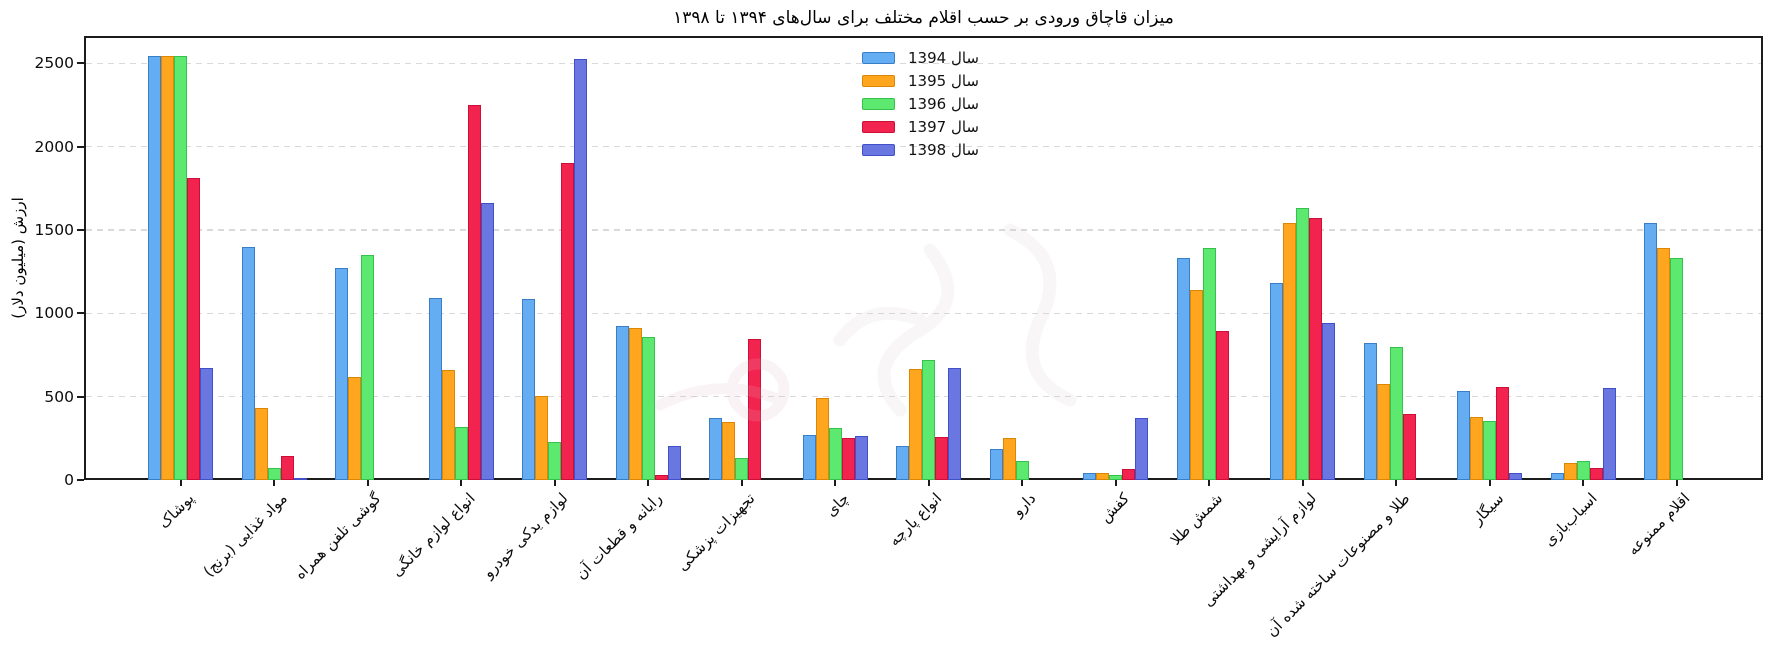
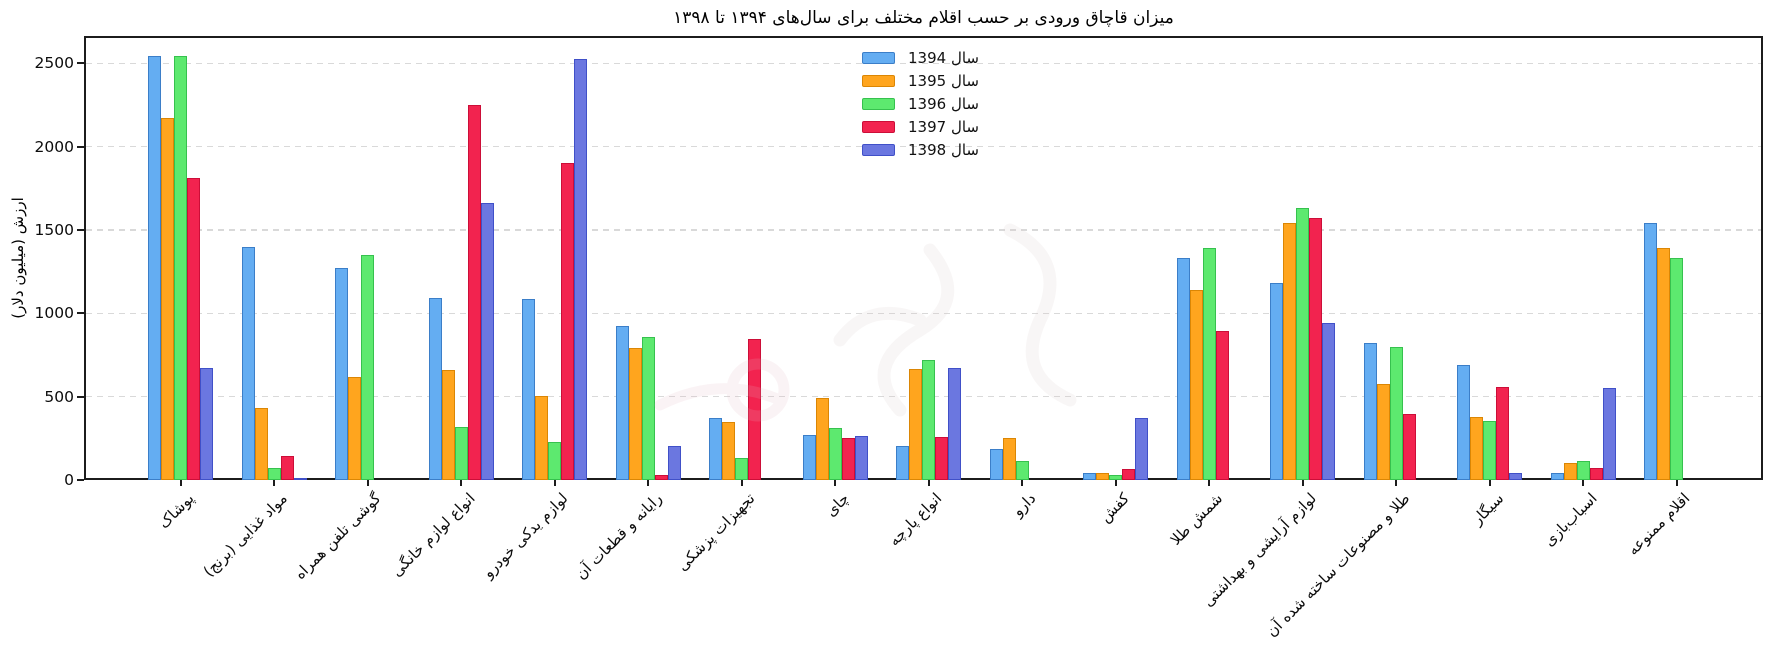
سال 1395/پوشاک: 2540 -> 2170
سال 1395/رایانه و قطعات آن: 910 -> 790
سال 1394/سیگار: 540 -> 690
